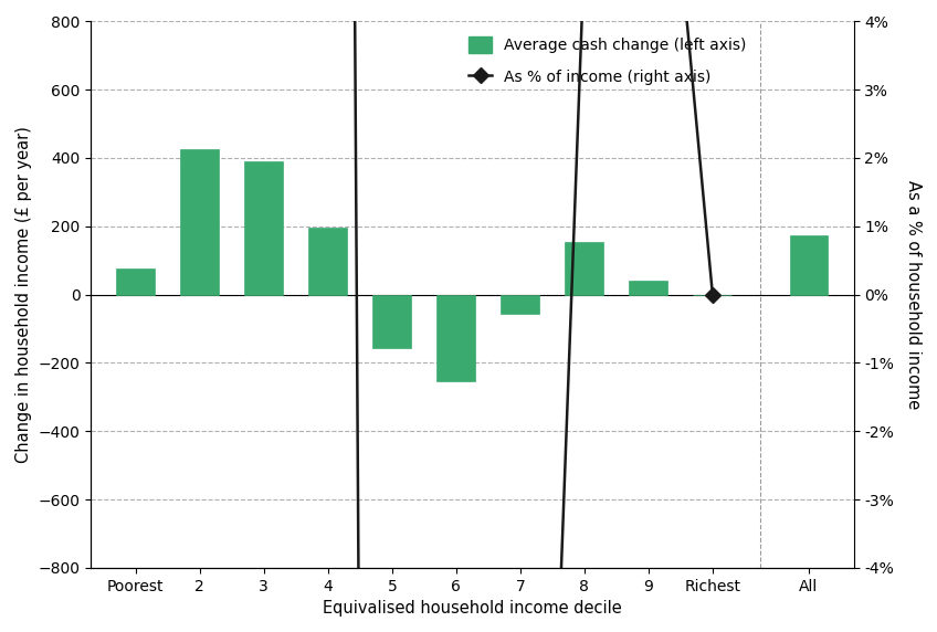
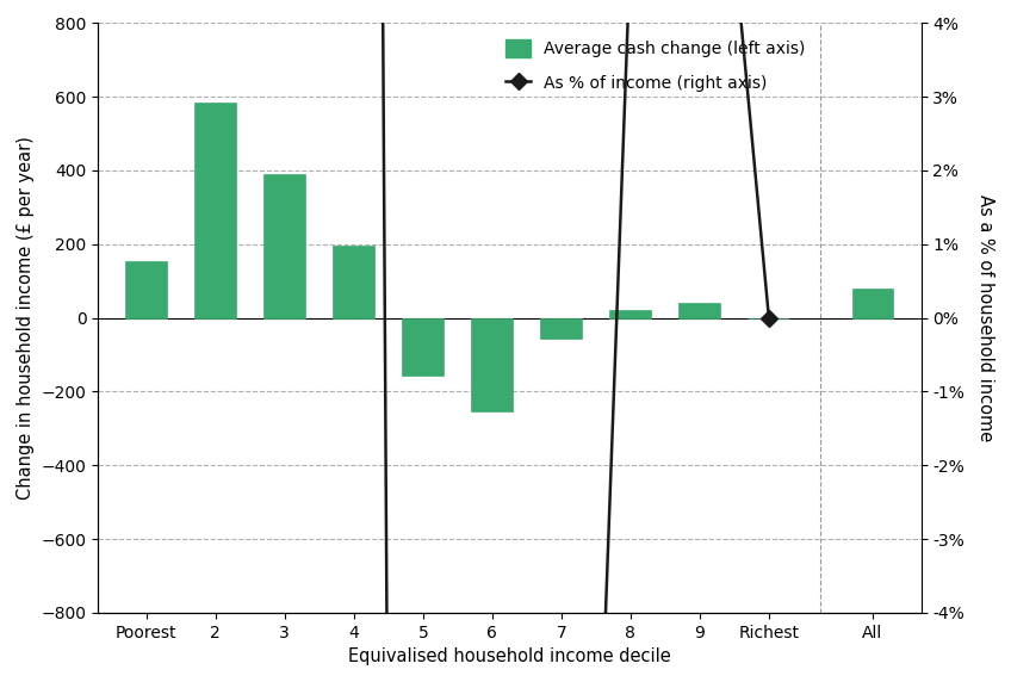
Average cash change (left axis)/Poorest: 75 -> 155
Average cash change (left axis)/2: 425 -> 585
Average cash change (left axis)/8: 155 -> 20
Average cash change (left axis)/All: 175 -> 80
